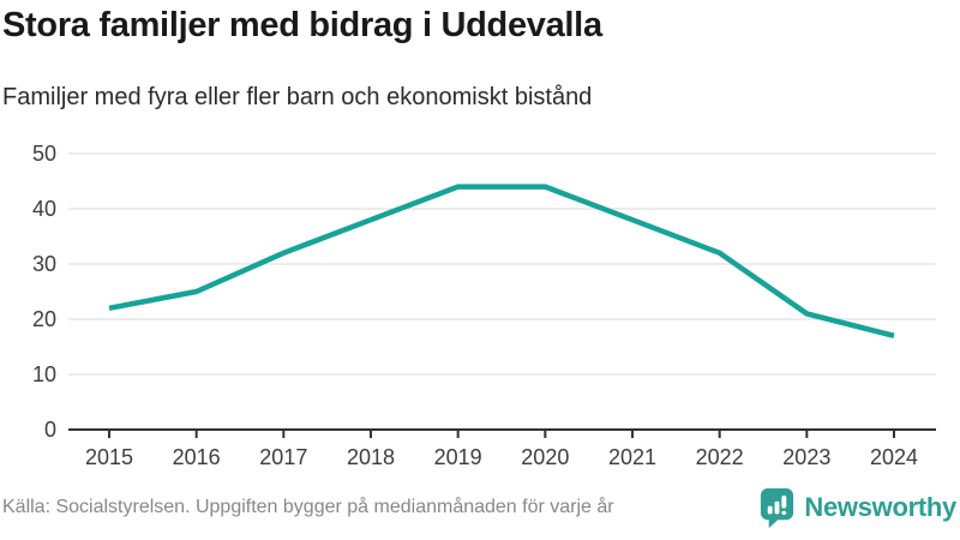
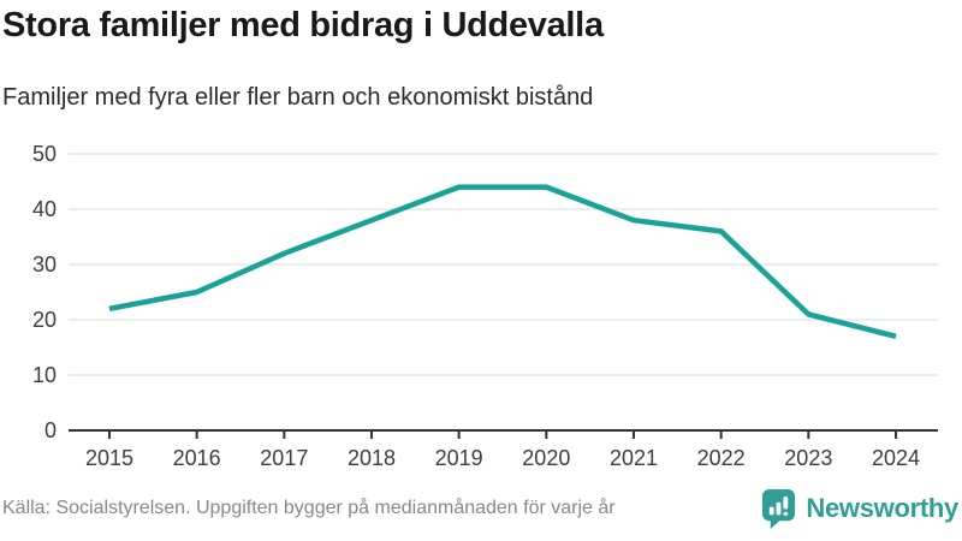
2022: 32 -> 36
